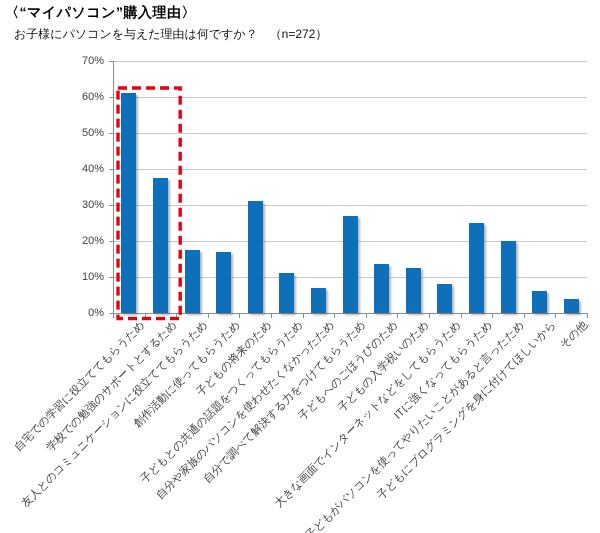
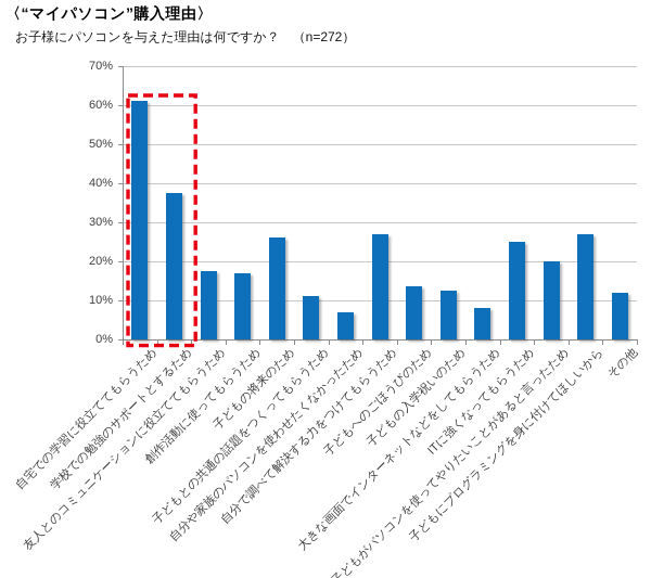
子どもの将来のため: 31% -> 26%
子どもにプログラミングを身に付けてほしいから: 6% -> 27%
その他: 4% -> 12%
